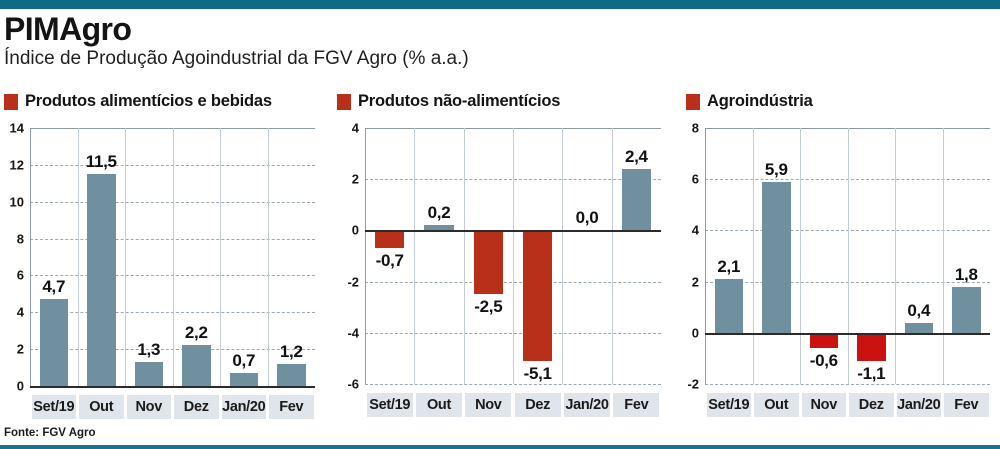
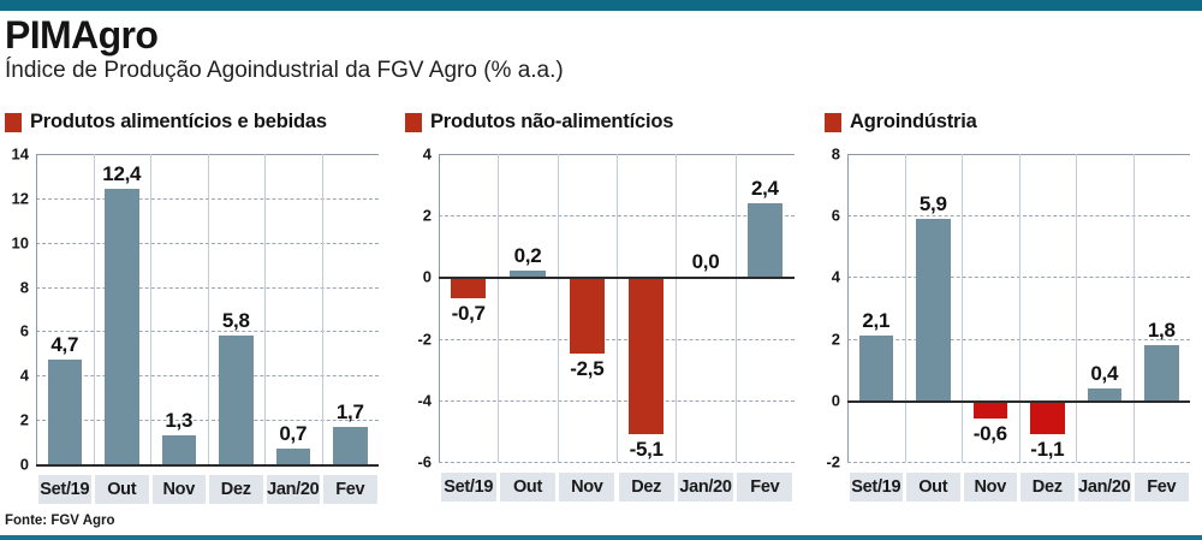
Produtos alimentícios e bebidas/Out: 11,5 -> 12,4
Produtos alimentícios e bebidas/Dez: 2,2 -> 5,8
Produtos alimentícios e bebidas/Fev: 1,2 -> 1,7
